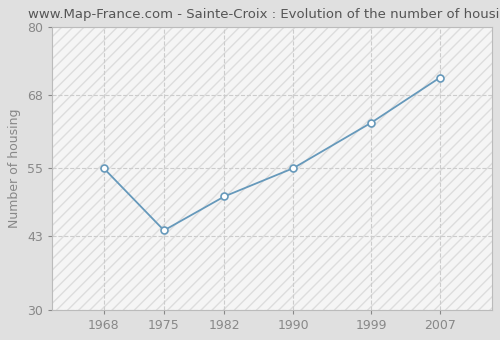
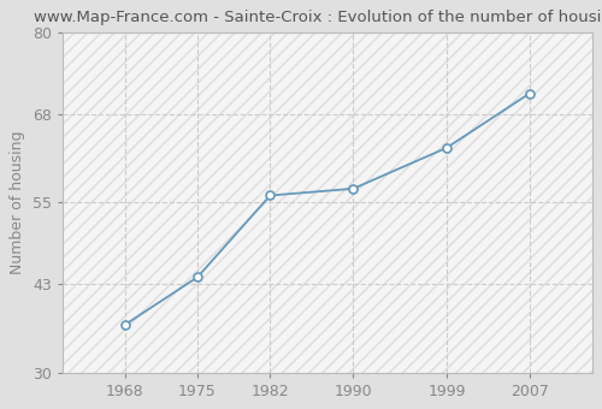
1968: 55 -> 37
1982: 50 -> 56
1990: 55 -> 57
